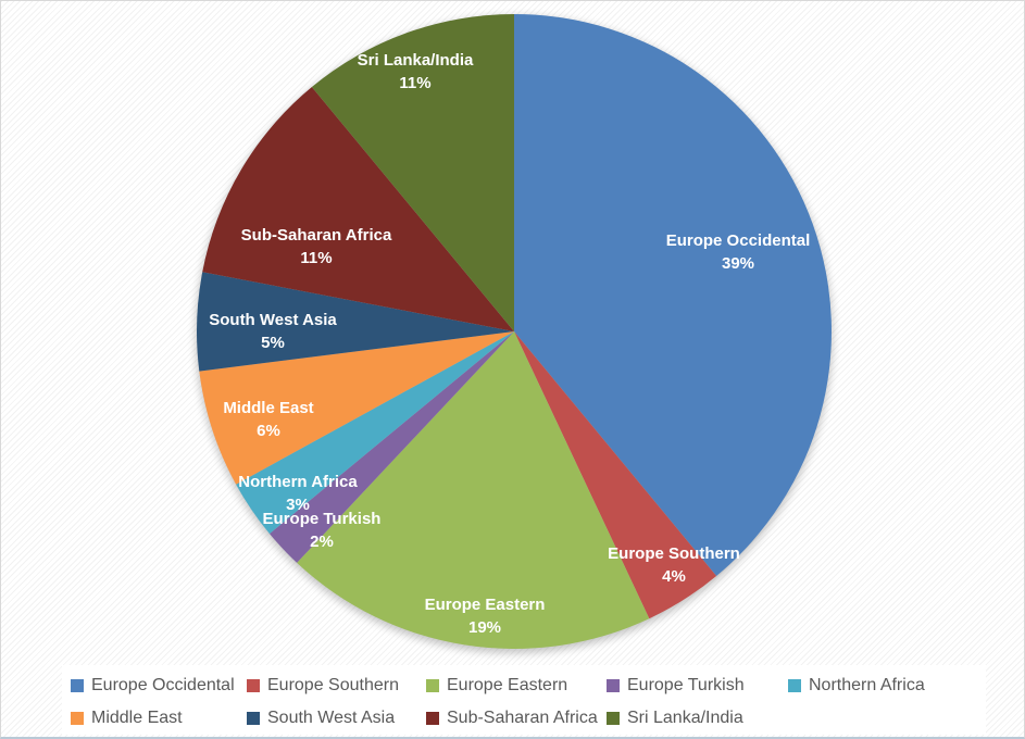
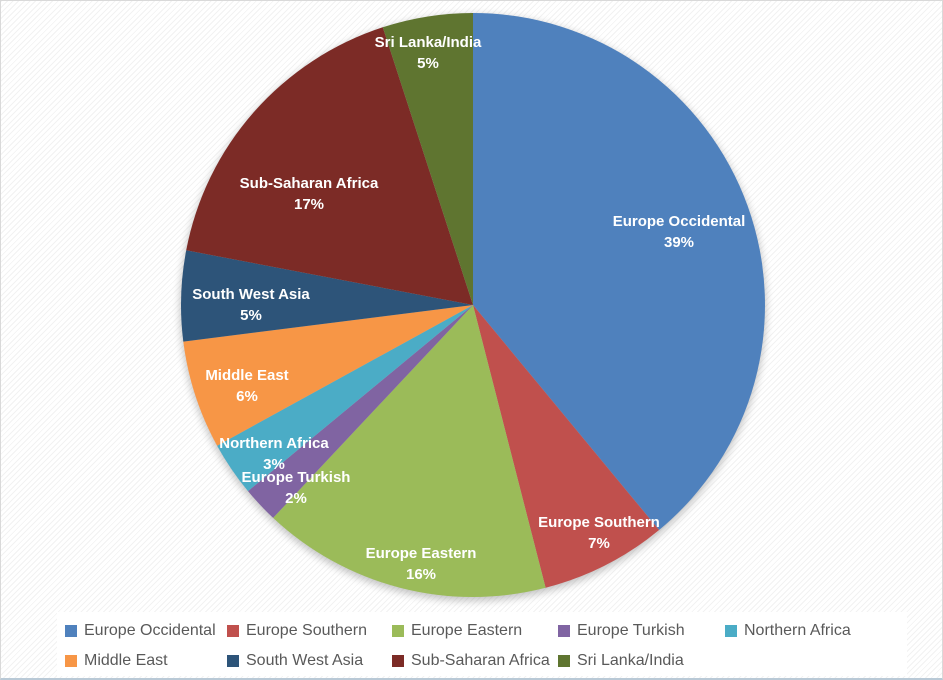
Europe Southern: 4% -> 7%
Europe Eastern: 19% -> 16%
Sub-Saharan Africa: 11% -> 17%
Sri Lanka/India: 11% -> 5%
